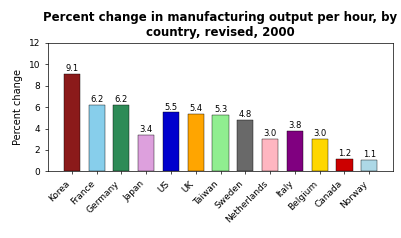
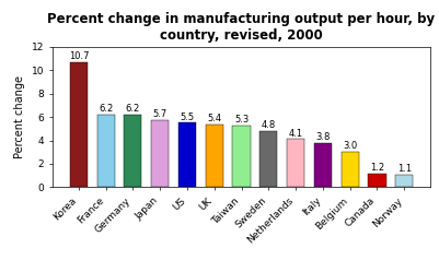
Korea: 9.1 -> 10.7
Japan: 3.4 -> 5.7
Netherlands: 3.0 -> 4.1
